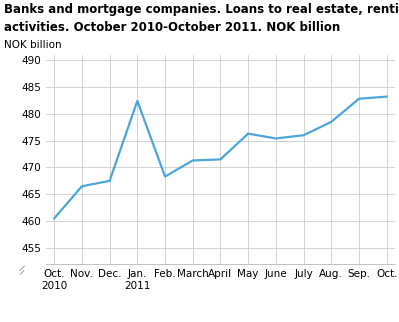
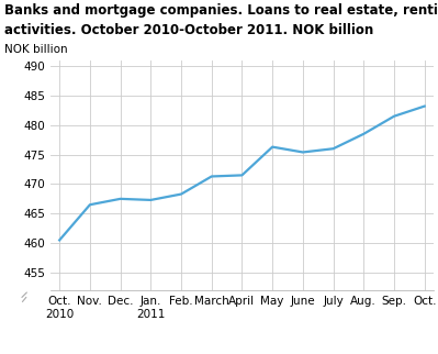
Jan. 2011: 482.4 -> 467.3
Sep.: 482.8 -> 481.5
